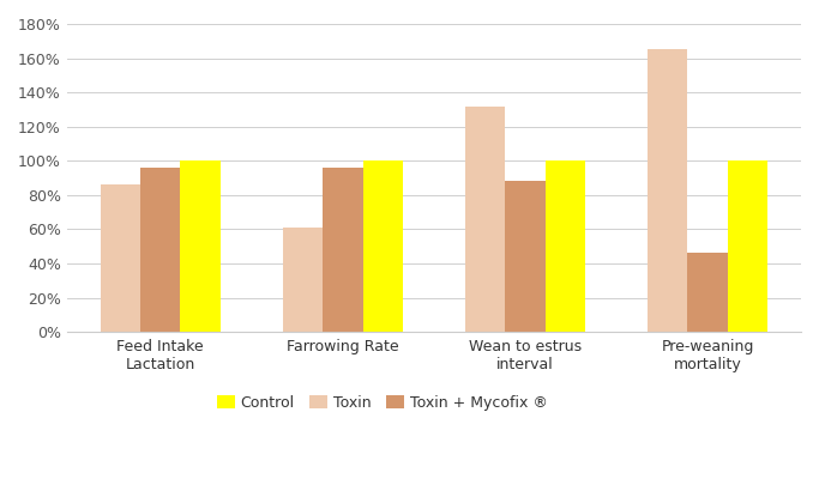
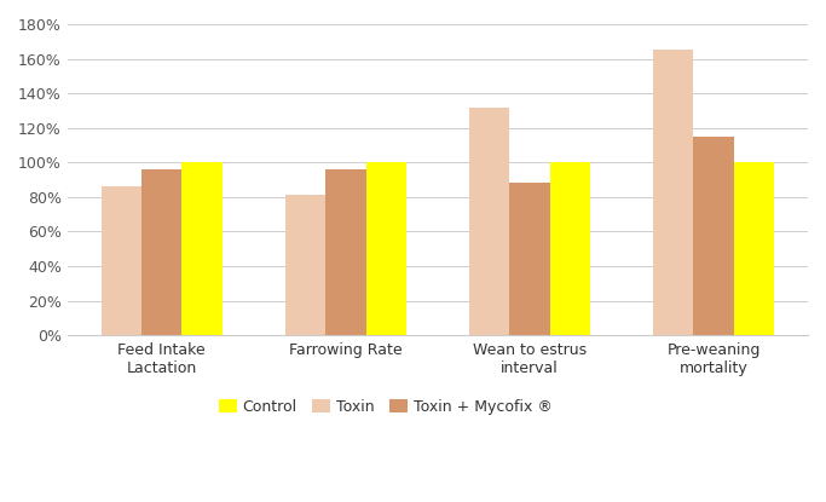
Toxin/Farrowing Rate: 61% -> 81%
Toxin + Mycofix ®/Pre-weaning mortality: 46% -> 115%
